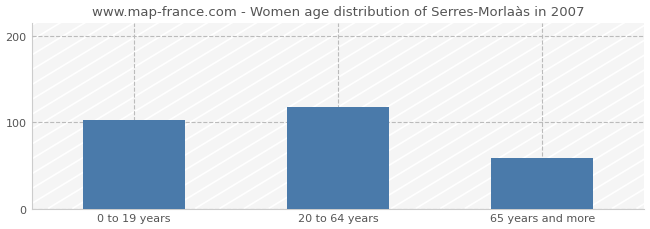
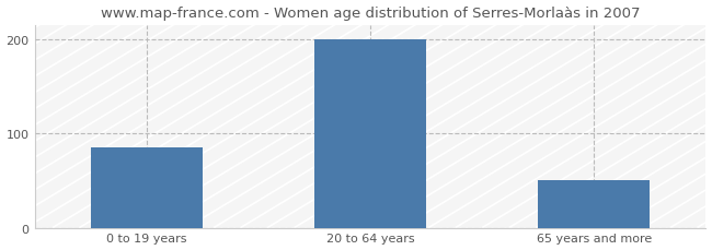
0 to 19 years: 102 -> 85
20 to 64 years: 118 -> 200
65 years and more: 58 -> 50
